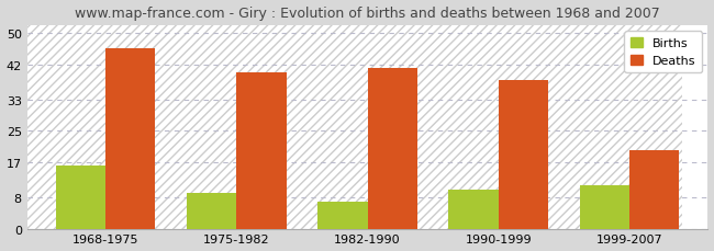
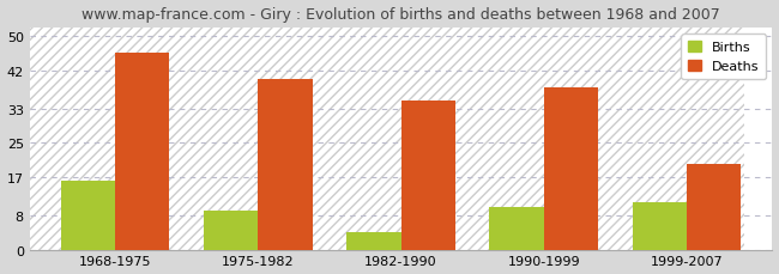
Births/1982-1990: 7 -> 4
Deaths/1982-1990: 41 -> 35
